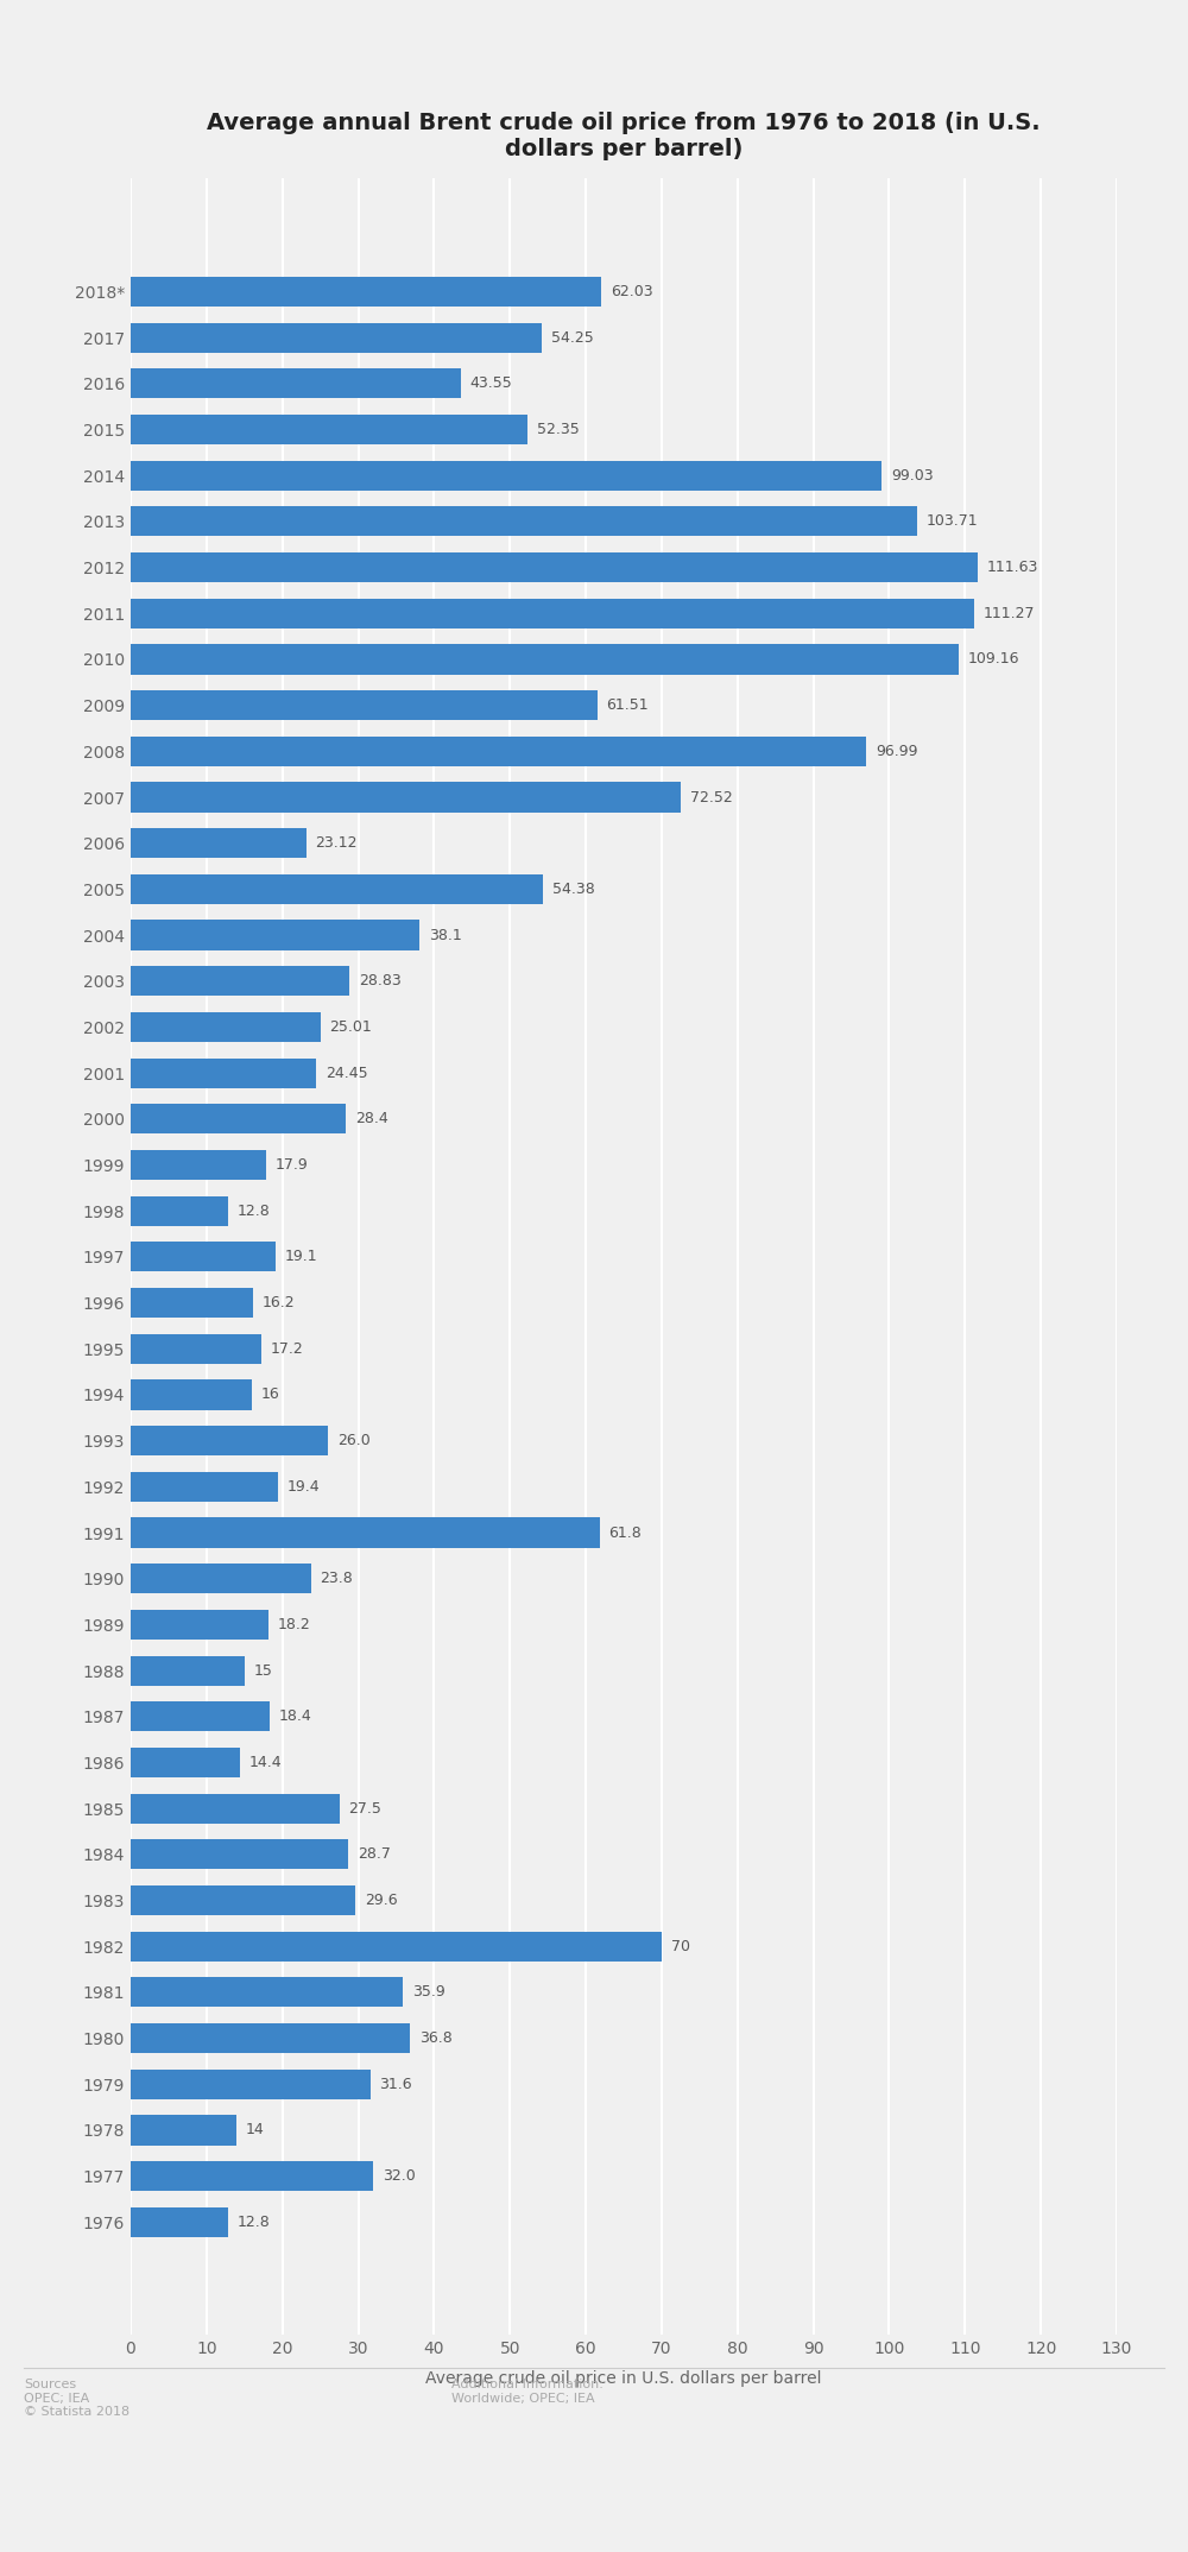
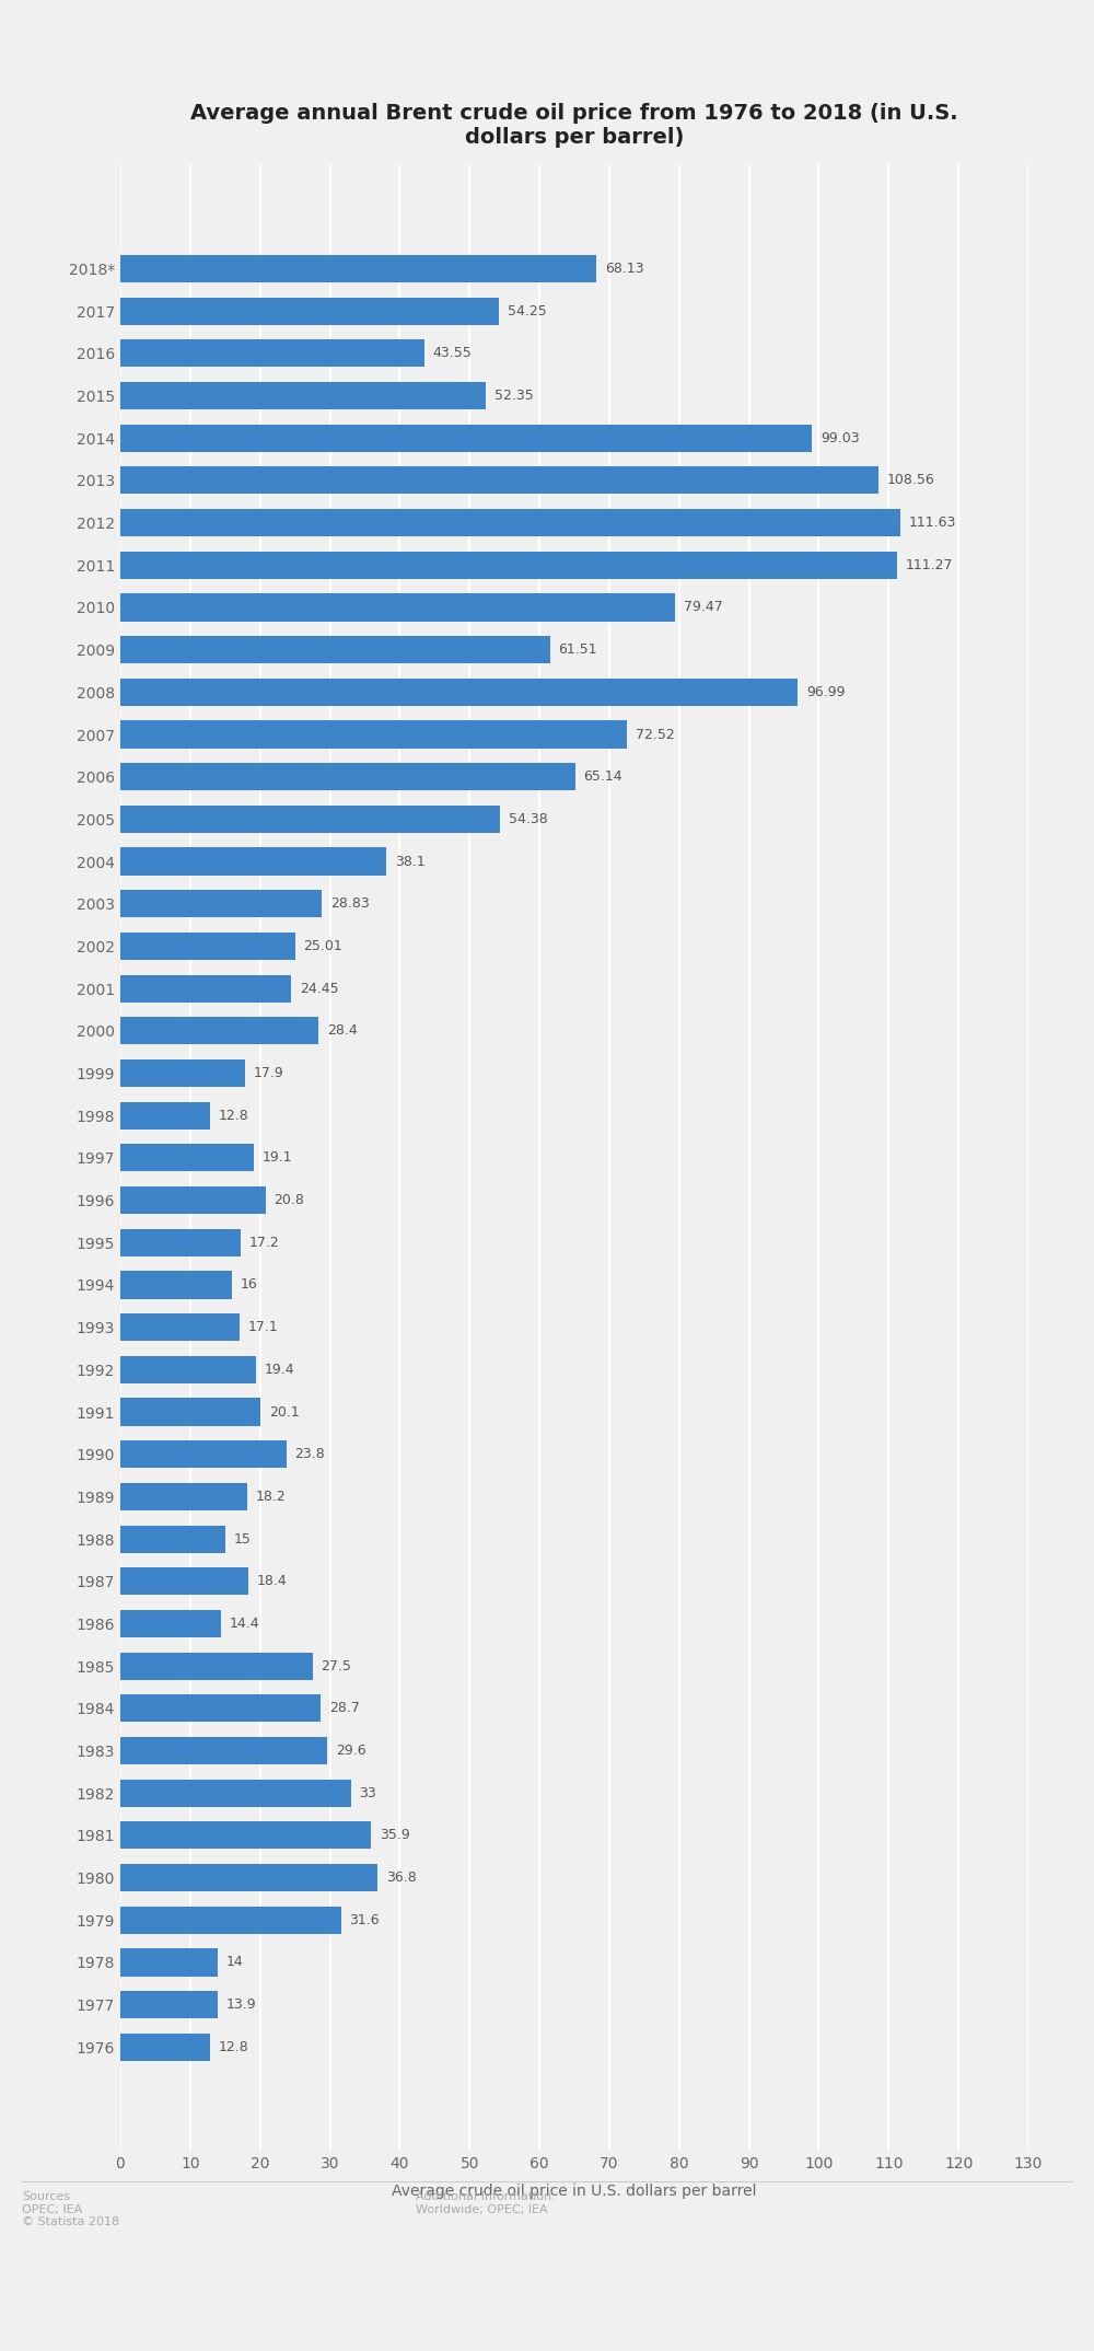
2018*: 62.03 -> 68.13
2013: 103.71 -> 108.56
2010: 109.16 -> 79.47
2006: 23.12 -> 65.14
1996: 16.2 -> 20.8
1993: 26.0 -> 17.1
1991: 61.8 -> 20.1
1982: 70 -> 33
1977: 32.0 -> 13.9
